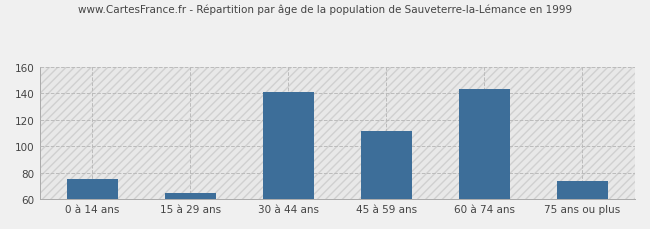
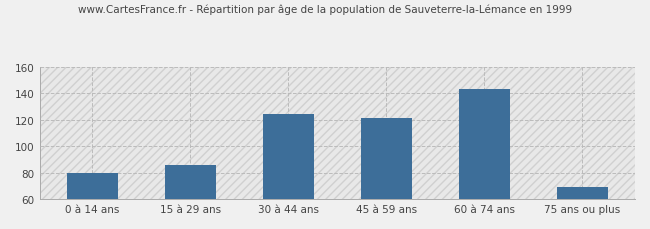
0 à 14 ans: 75 -> 80
15 à 29 ans: 65 -> 86
30 à 44 ans: 141 -> 124
45 à 59 ans: 111 -> 121
75 ans ou plus: 74 -> 69
